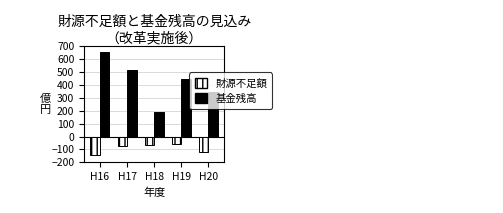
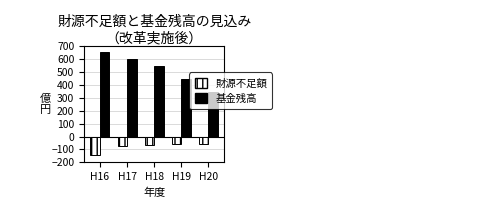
基金残高/H17: 520 -> 600
基金残高/H18: 190 -> 540
財源不足額/H20: -120 -> -60
